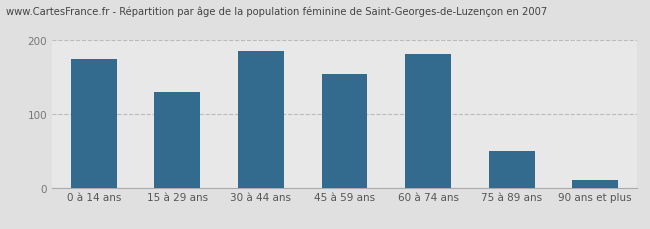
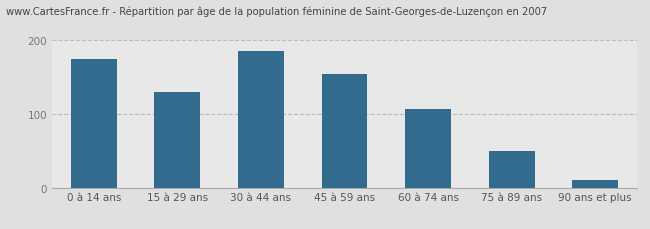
60 à 74 ans: 182 -> 107
